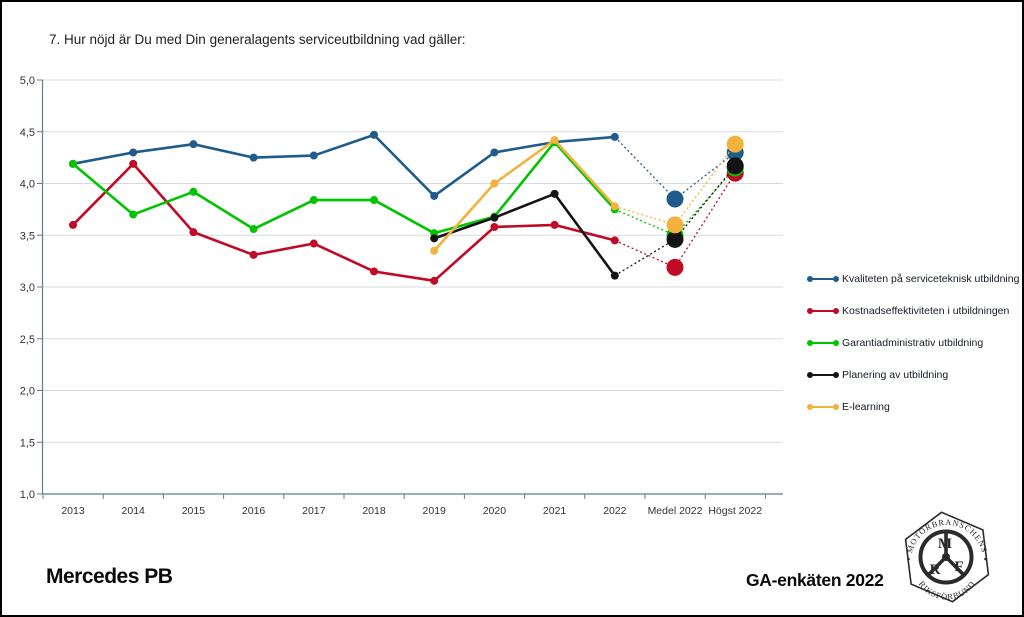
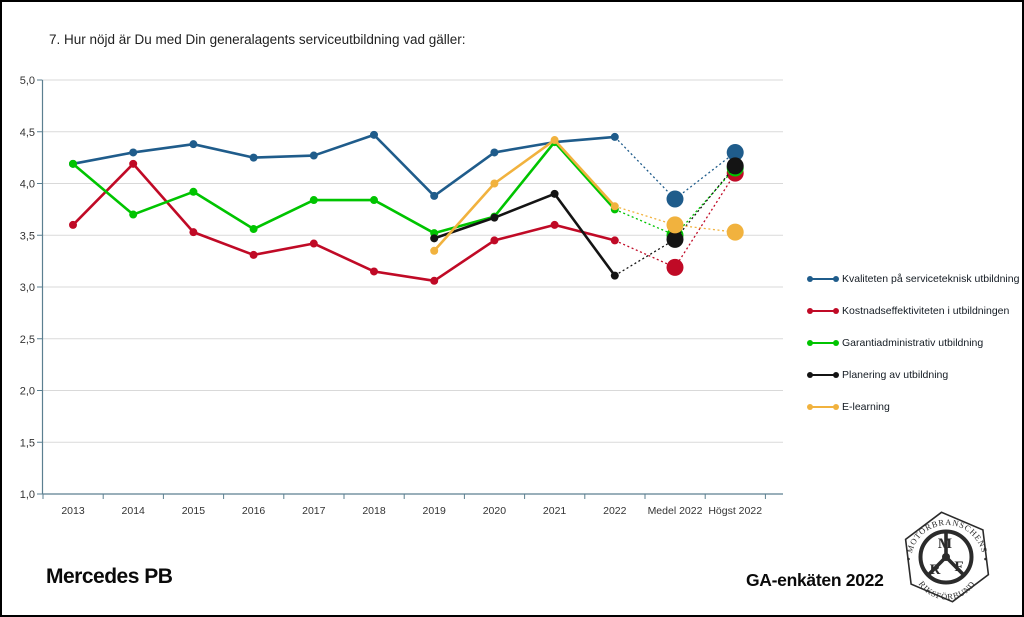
Kostnadseffektiviteten i utbildningen/2020: 3,58 -> 3,45
E-learning/Högst 2022: 4,38 -> 3,53
